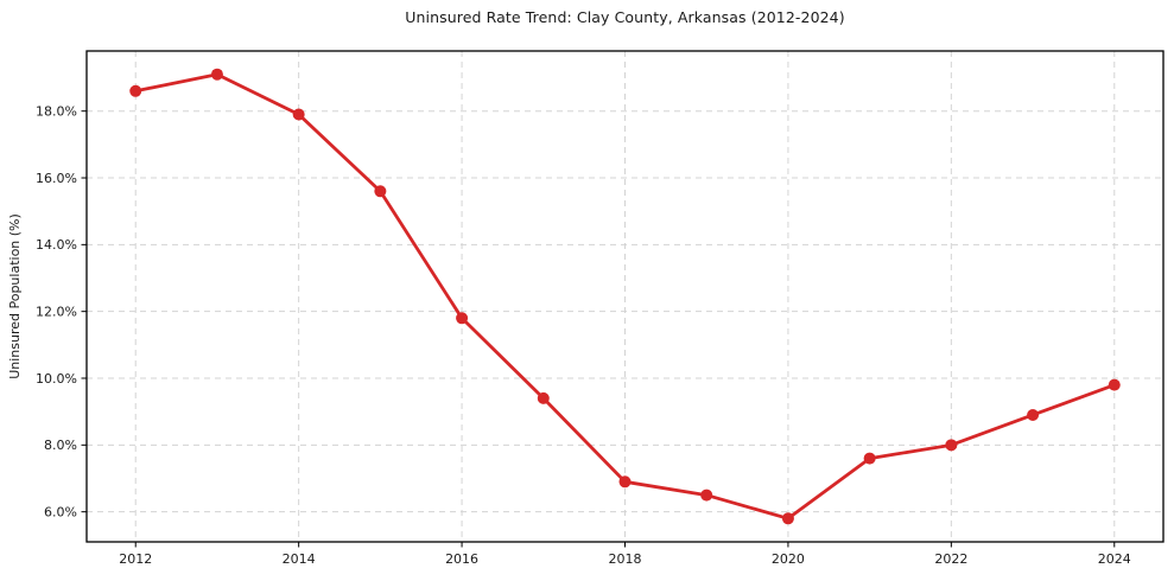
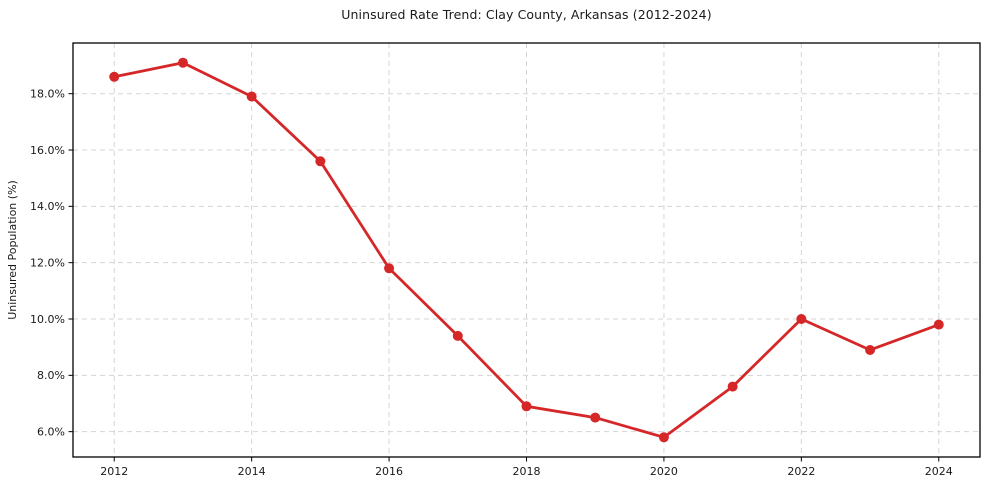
2022: 8.0% -> 10.0%
